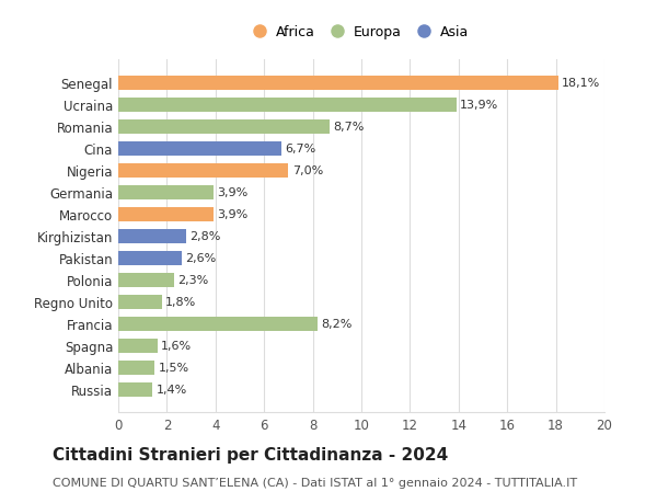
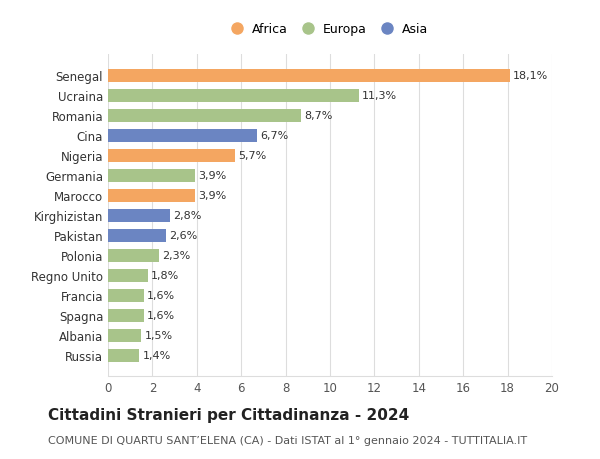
Ucraina: 13,9% -> 11,3%
Nigeria: 7,0% -> 5,7%
Francia: 8,2% -> 1,6%
